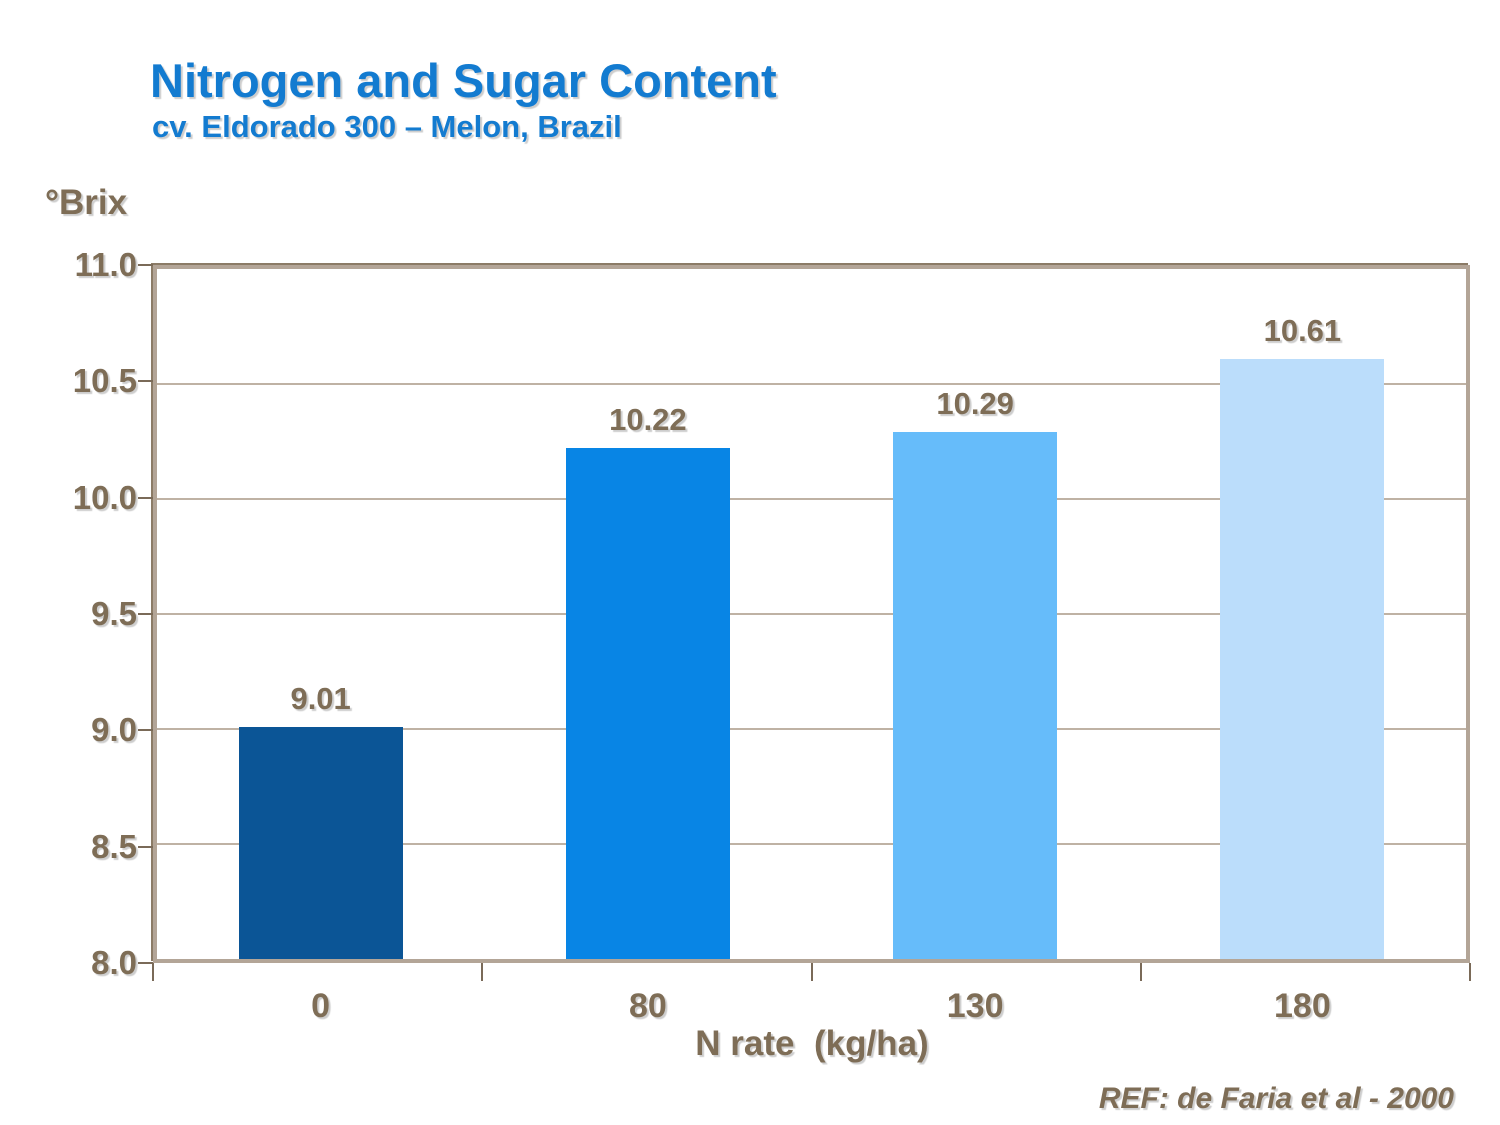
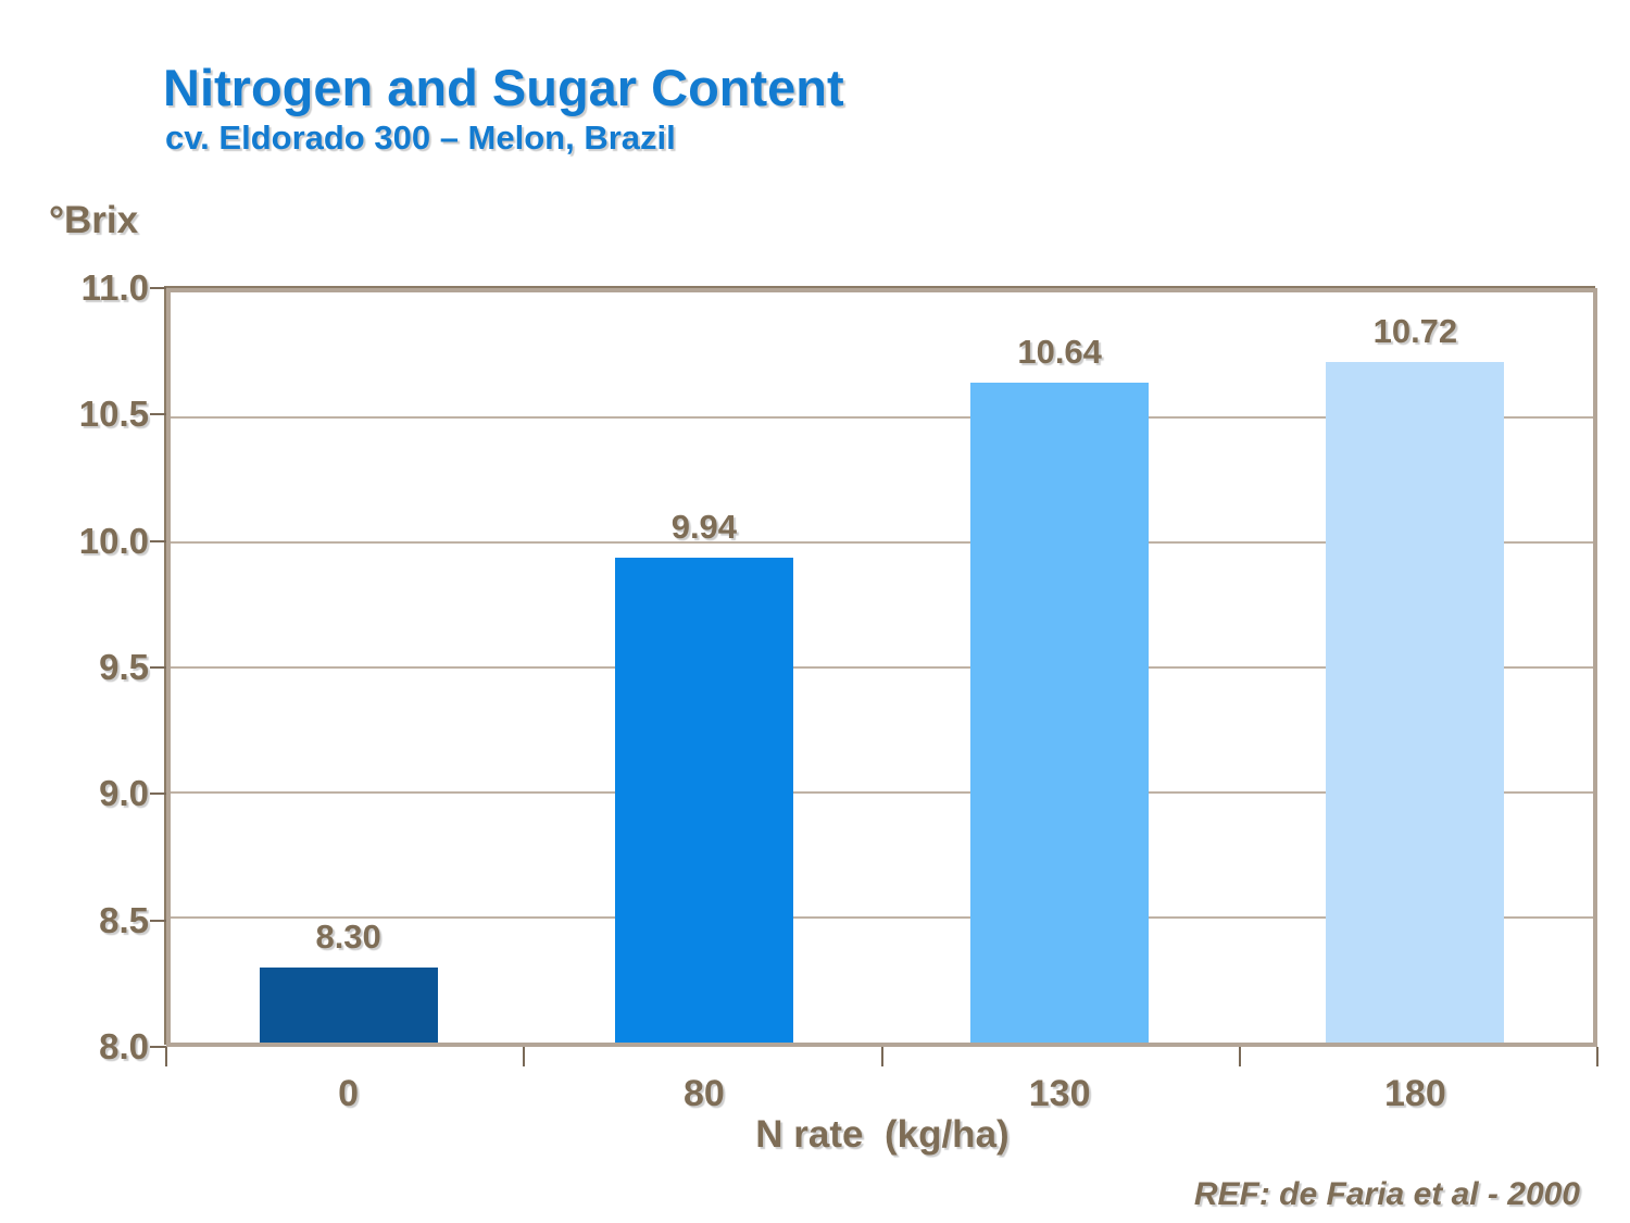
0: 9.01 -> 8.30
80: 10.22 -> 9.94
130: 10.29 -> 10.64
180: 10.61 -> 10.72
